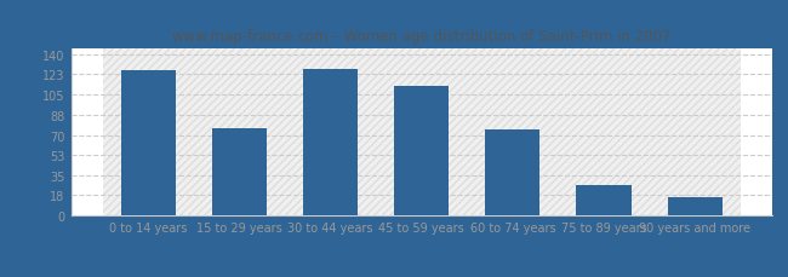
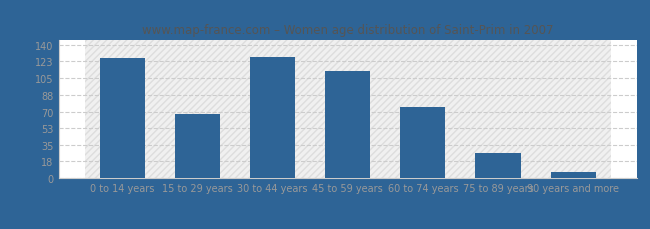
15 to 29 years: 76 -> 68
90 years and more: 16 -> 7
